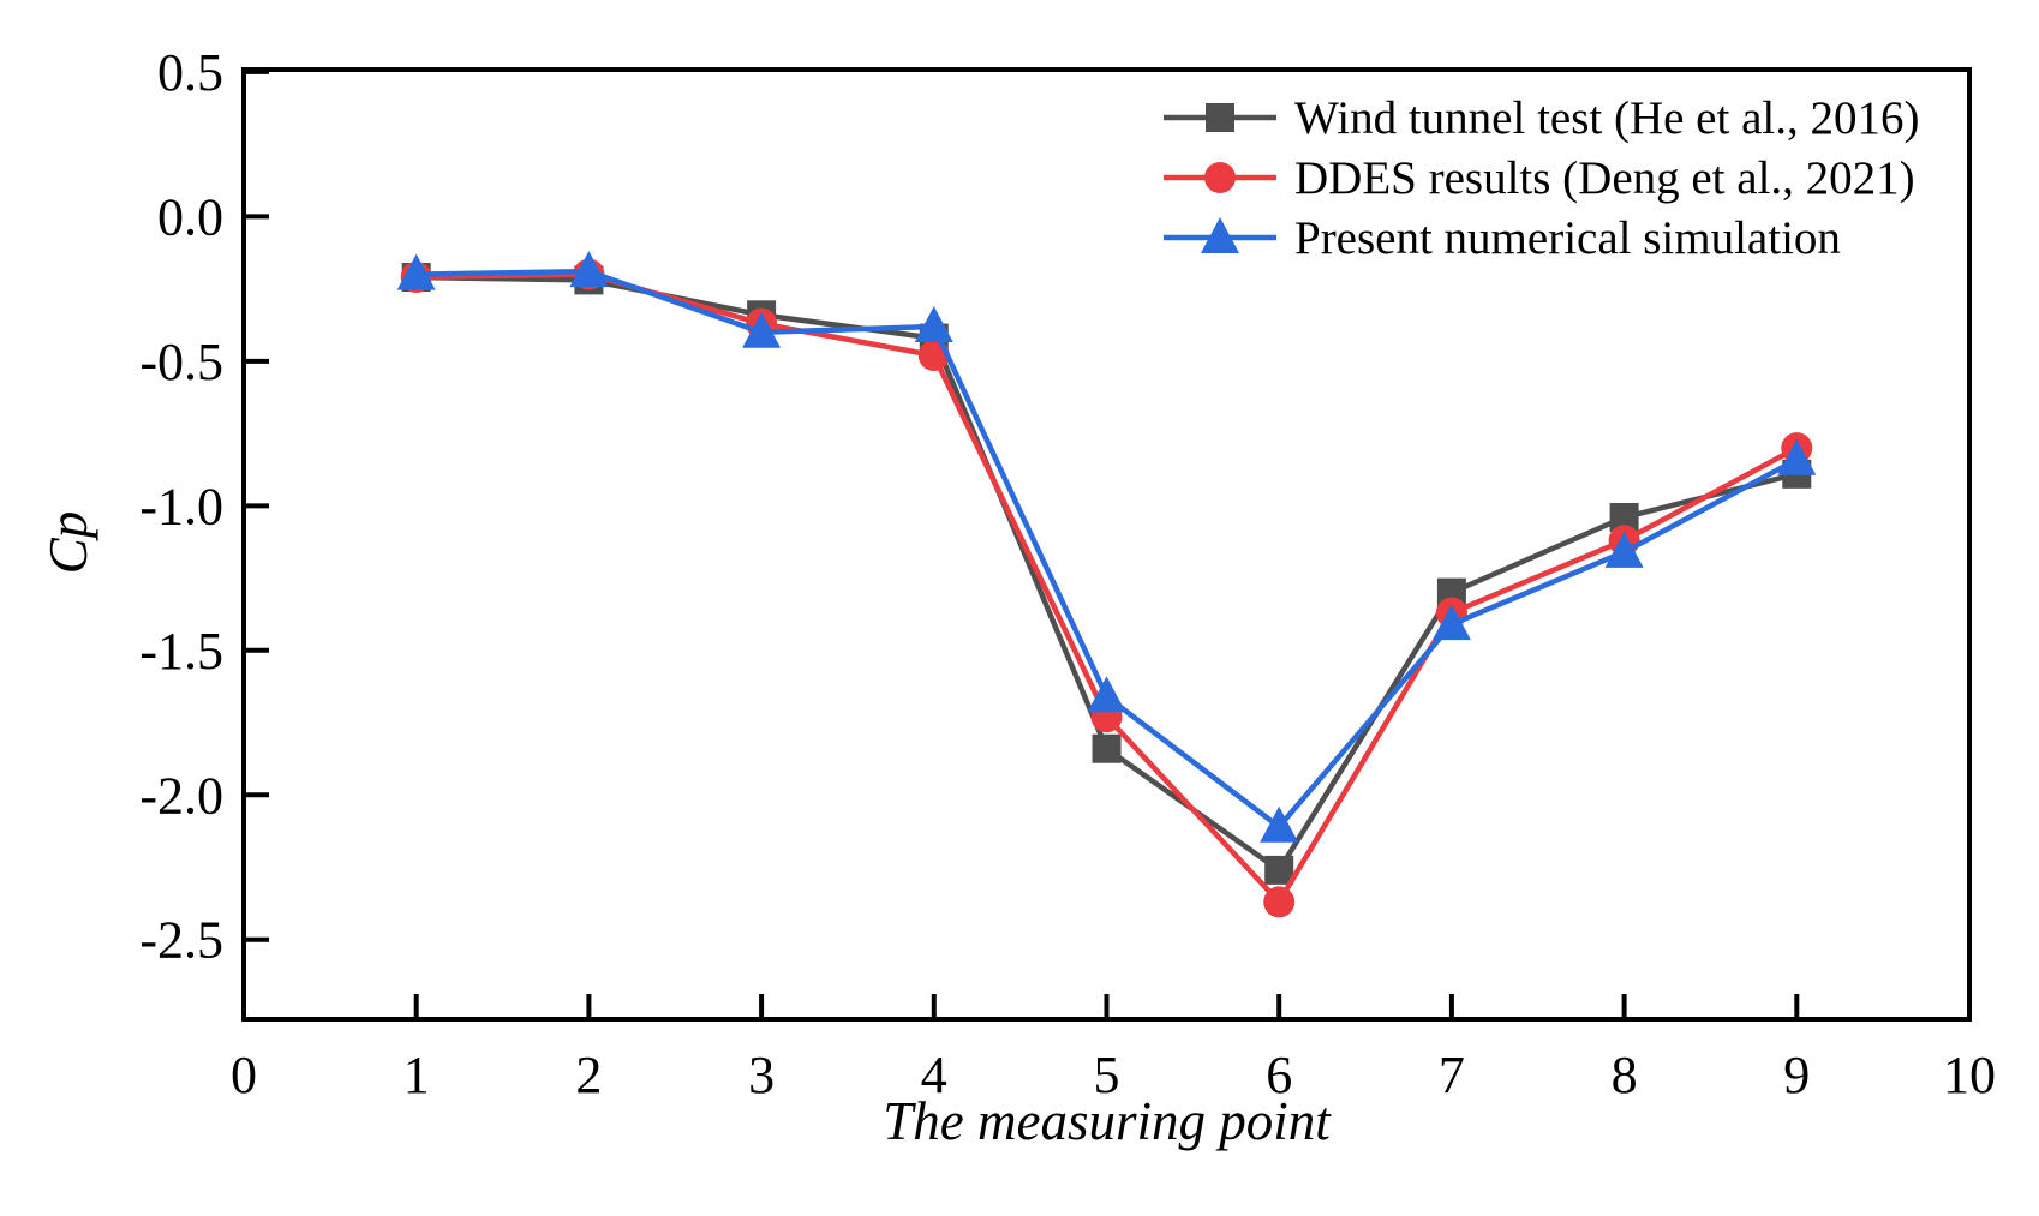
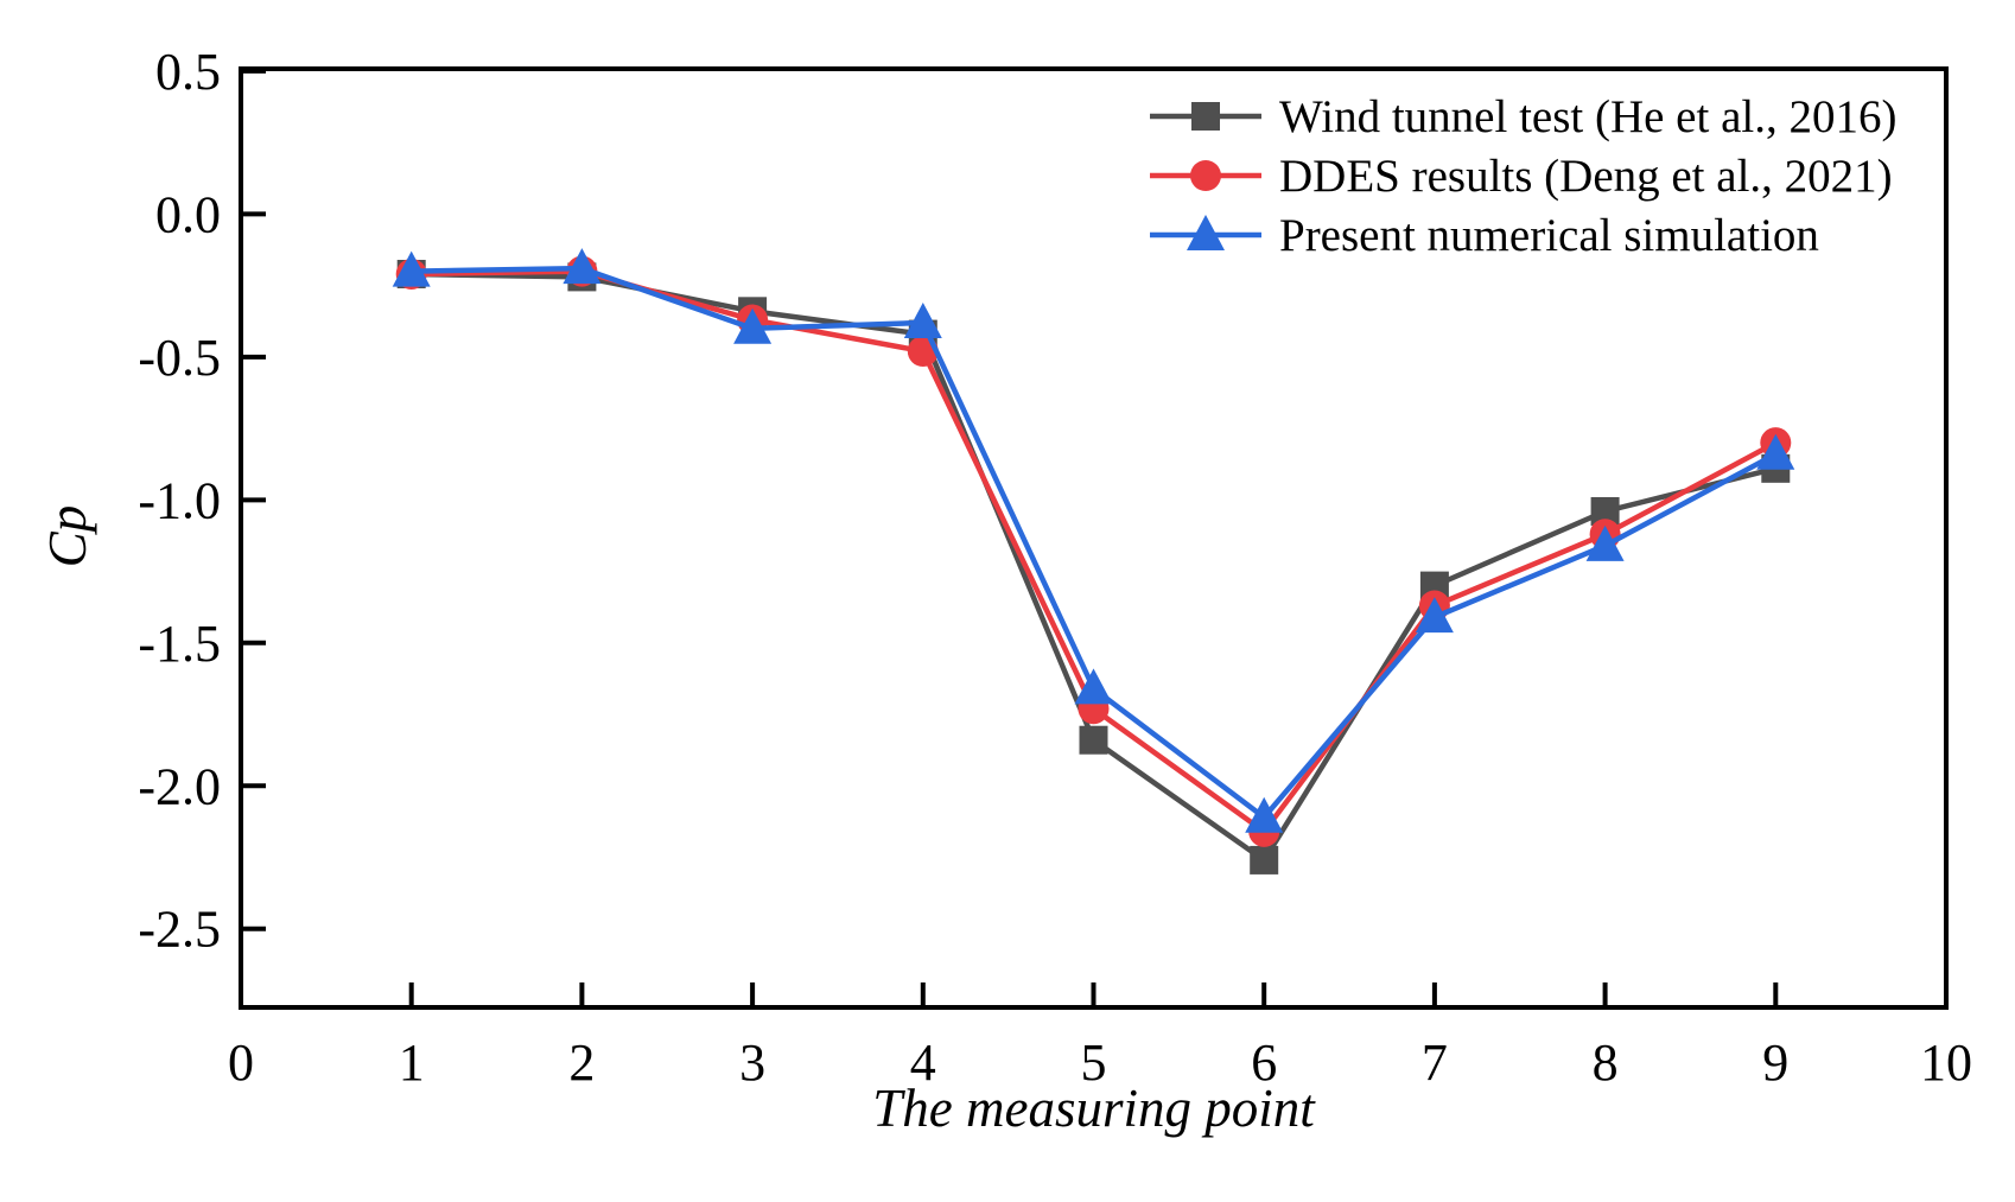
DDES results (Deng et al., 2021)/6: -2.37 -> -2.16
